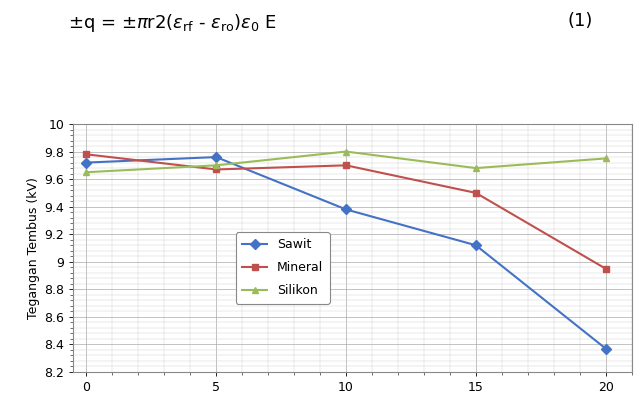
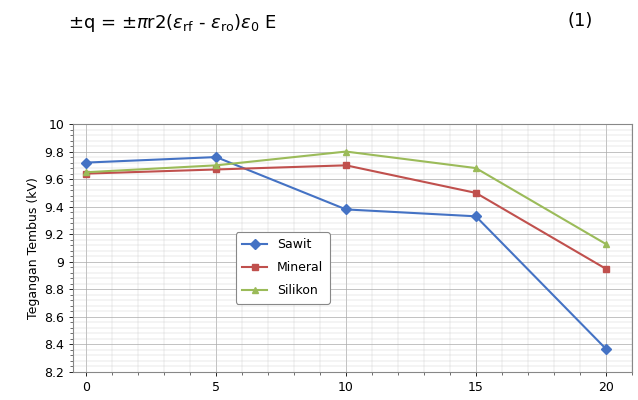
Mineral/0: 9.78 -> 9.64
Sawit/15: 9.12 -> 9.33
Silikon/20: 9.75 -> 9.13
